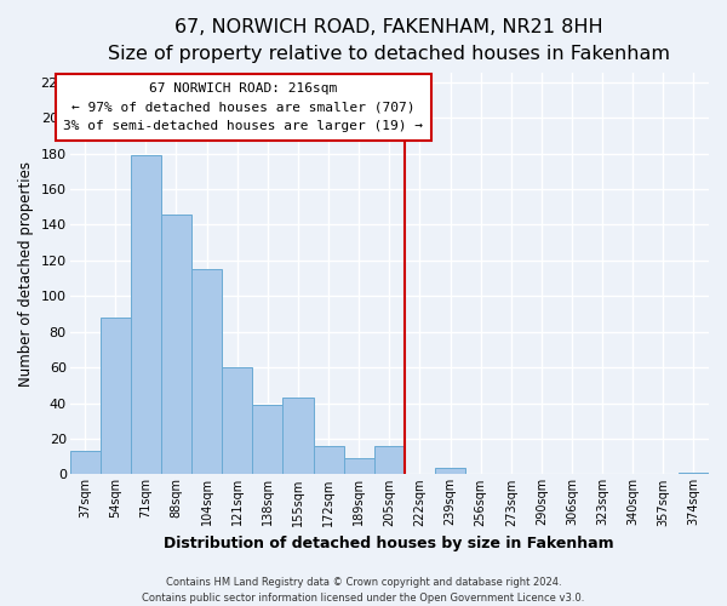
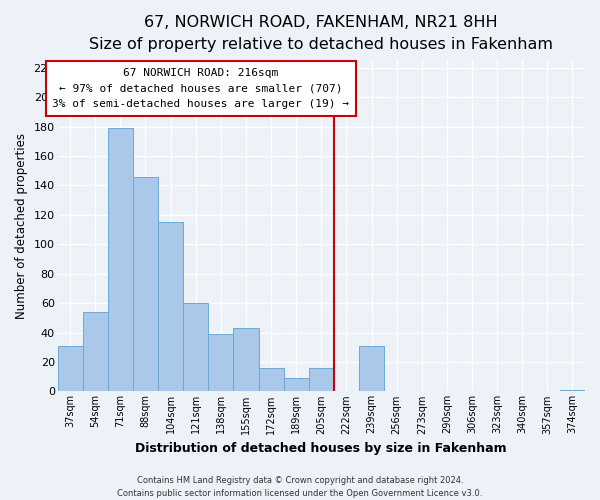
37sqm: 13 -> 31
54sqm: 88 -> 54
239sqm: 4 -> 31
